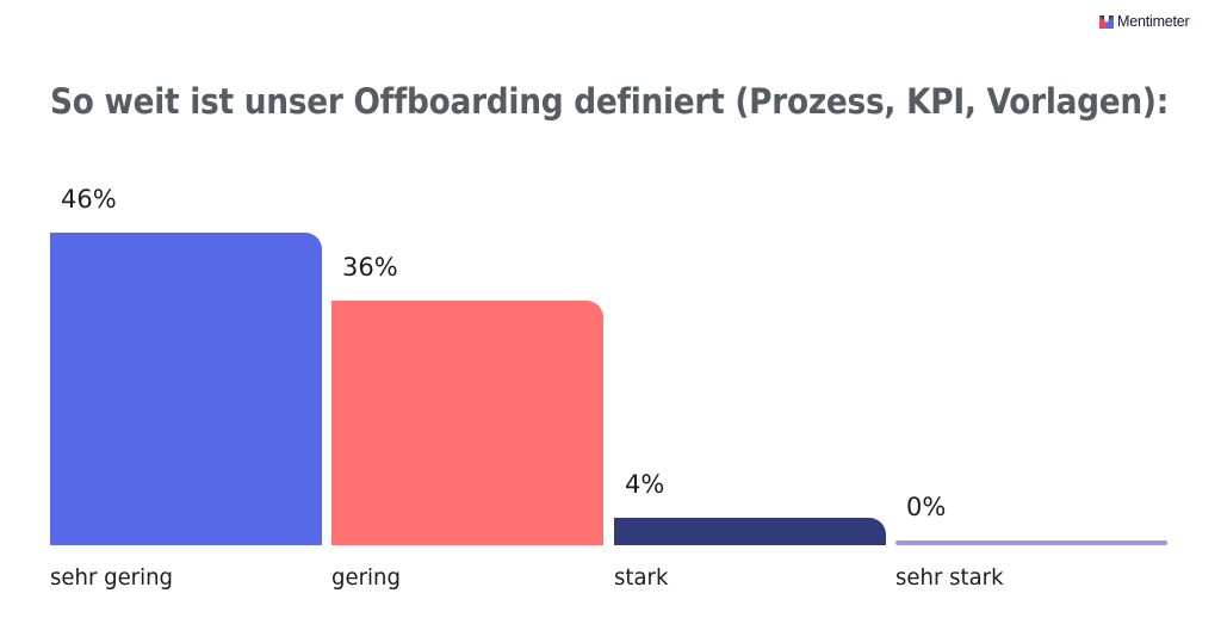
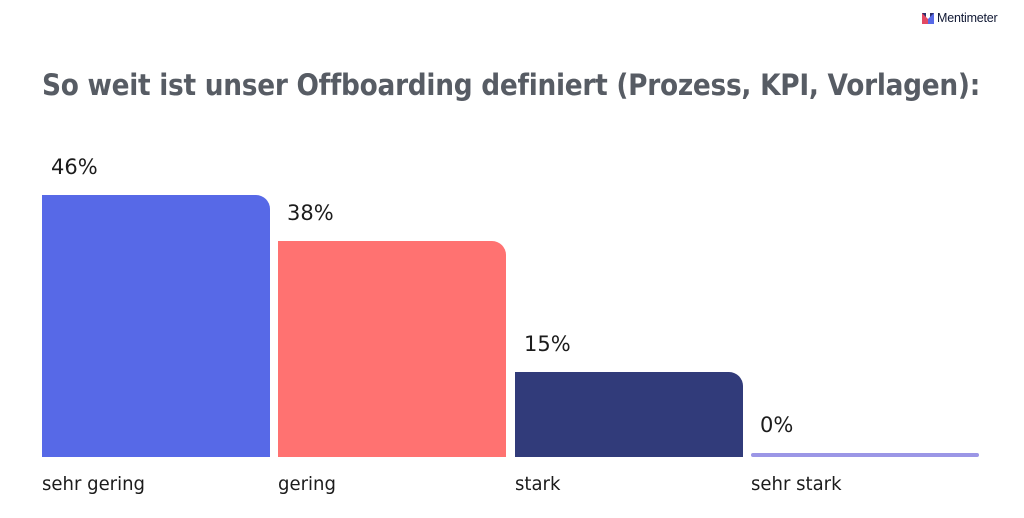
gering: 36% -> 38%
stark: 4% -> 15%
